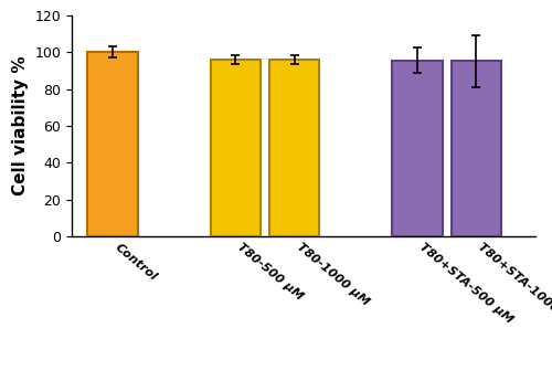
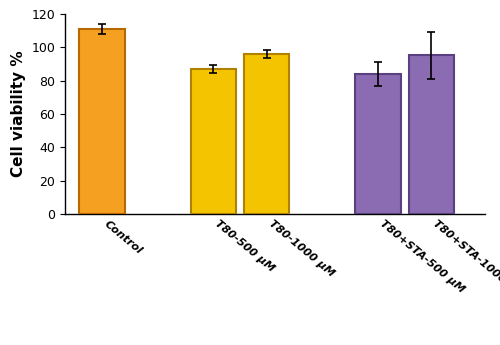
Control: 100 -> 111
T80-500 μM: 96 -> 87
T80+STA-500 μM: 96 -> 84
